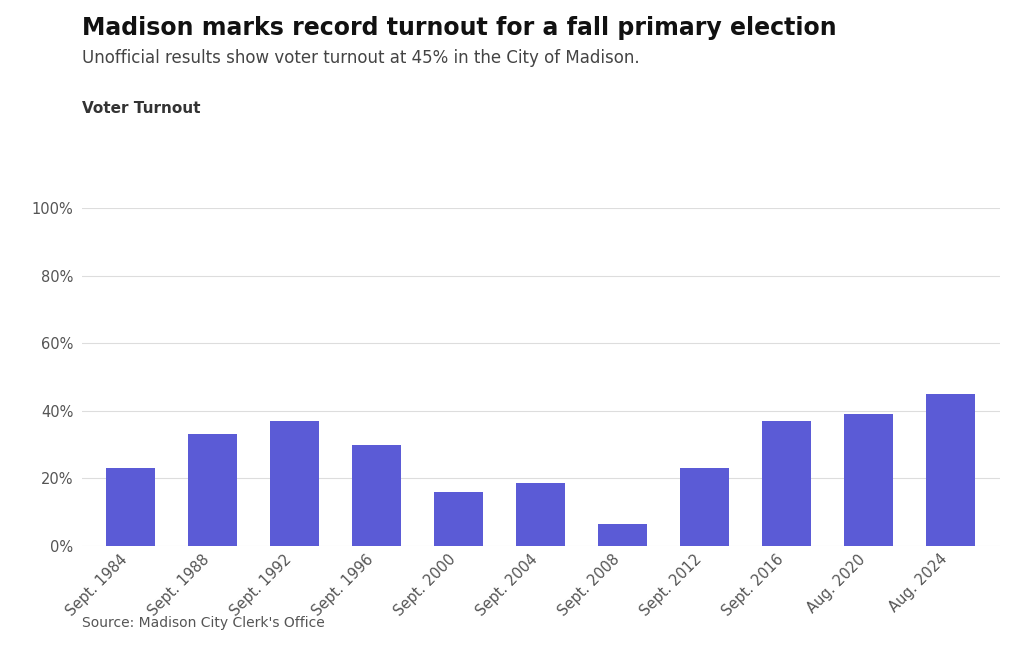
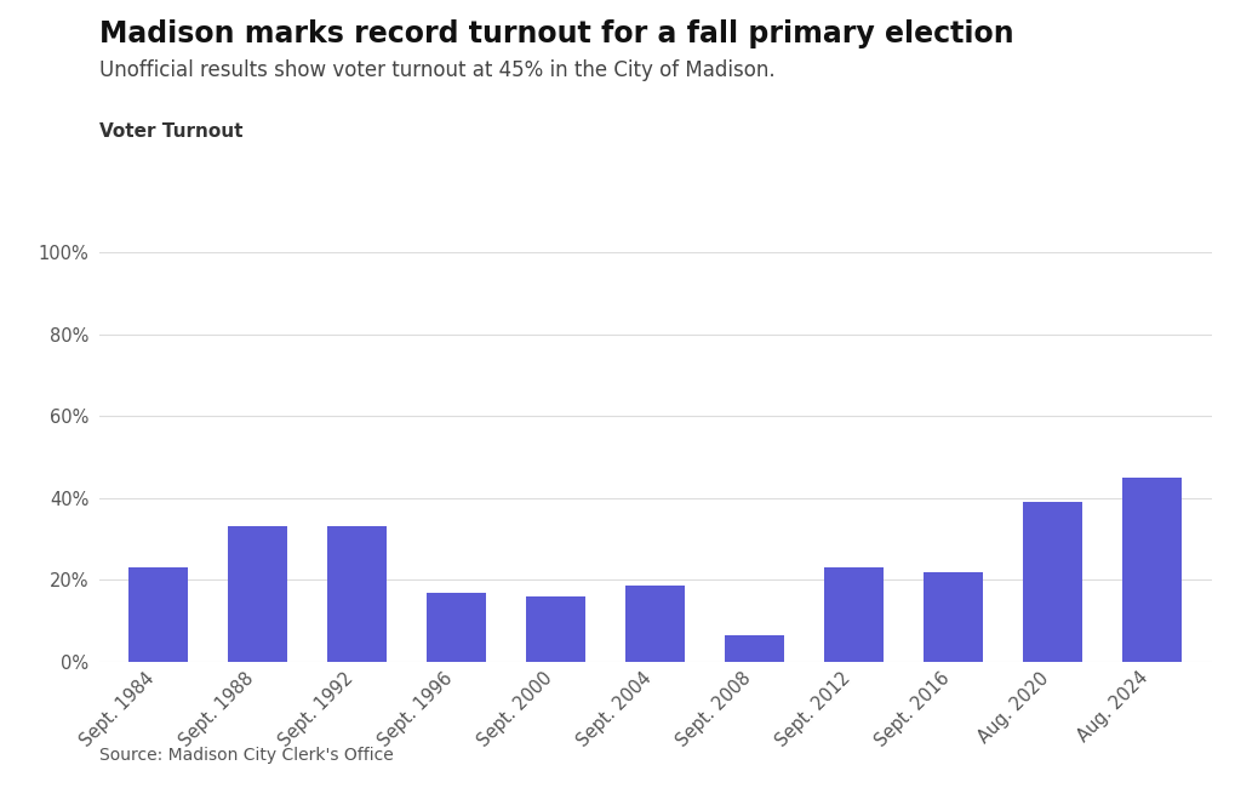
Sept. 1992: 37.0% -> 33.0%
Sept. 1996: 30.0% -> 17.0%
Sept. 2016: 37.0% -> 22.0%
